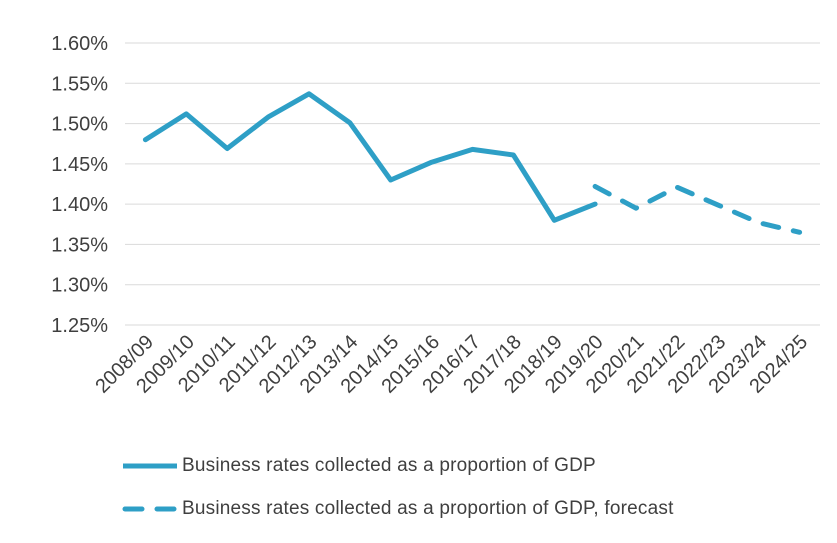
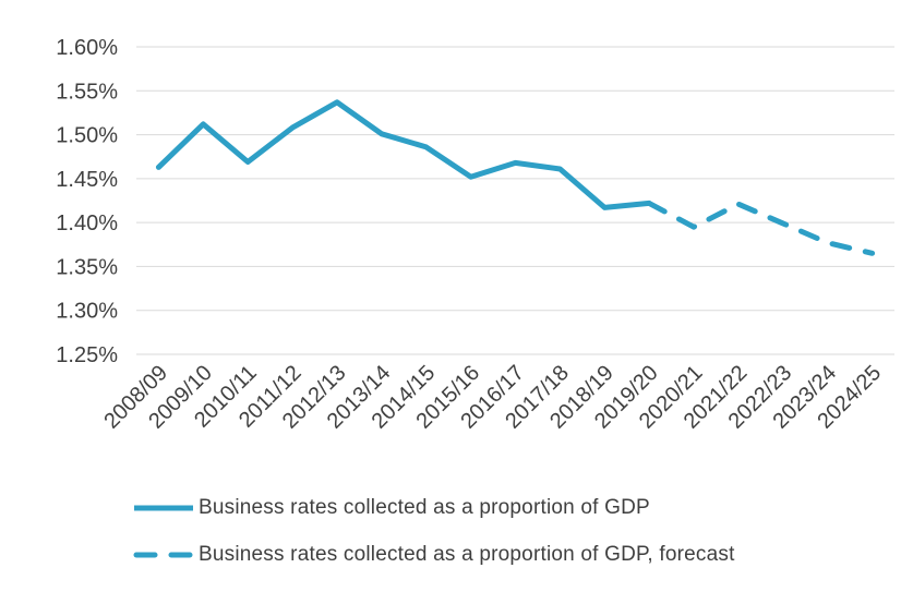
Business rates collected as a proportion of GDP/2008/09: 1.48% -> 1.46%
Business rates collected as a proportion of GDP/2014/15: 1.43% -> 1.49%
Business rates collected as a proportion of GDP/2018/19: 1.38% -> 1.42%
Business rates collected as a proportion of GDP/2019/20: 1.40% -> 1.42%
